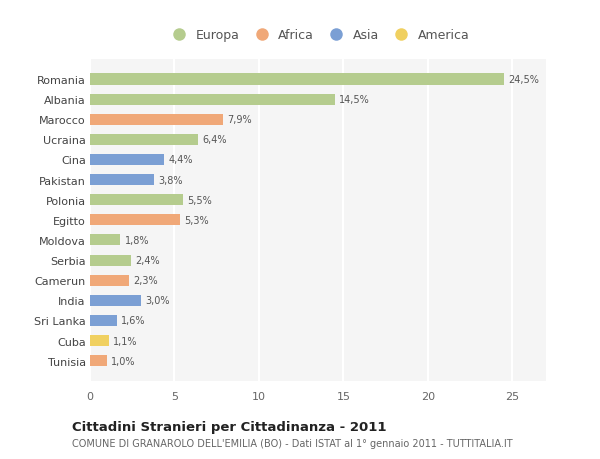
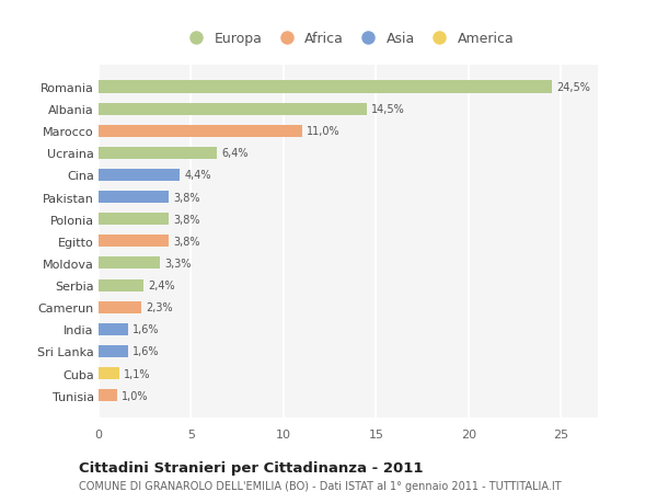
Marocco: 7,9% -> 11,0%
Polonia: 5,5% -> 3,8%
Egitto: 5,3% -> 3,8%
Moldova: 1,8% -> 3,3%
India: 3,0% -> 1,6%
